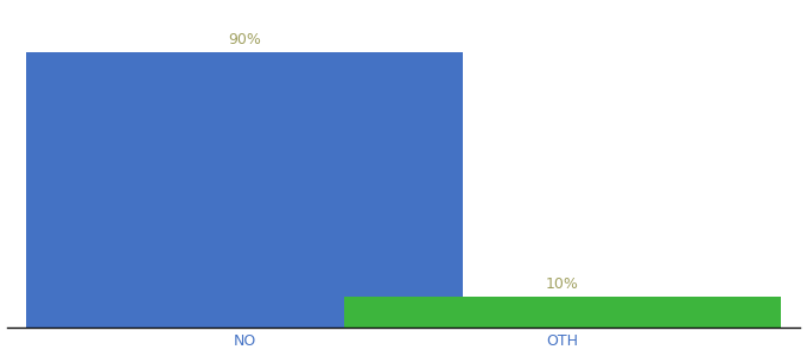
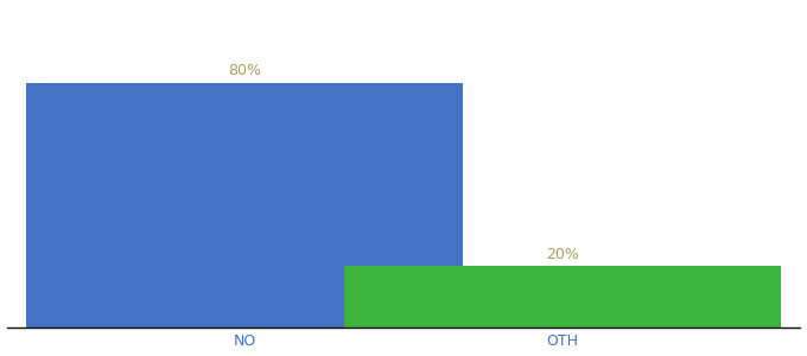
NO: 90% -> 80%
OTH: 10% -> 20%
